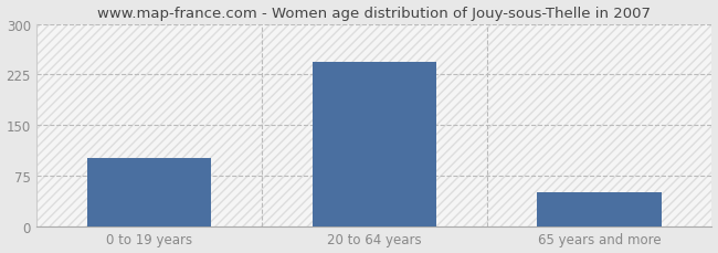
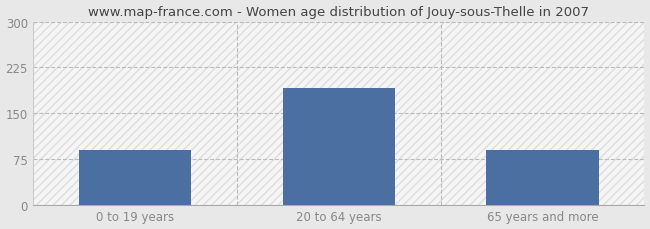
0 to 19 years: 101 -> 90
20 to 64 years: 243 -> 192
65 years and more: 50 -> 90
